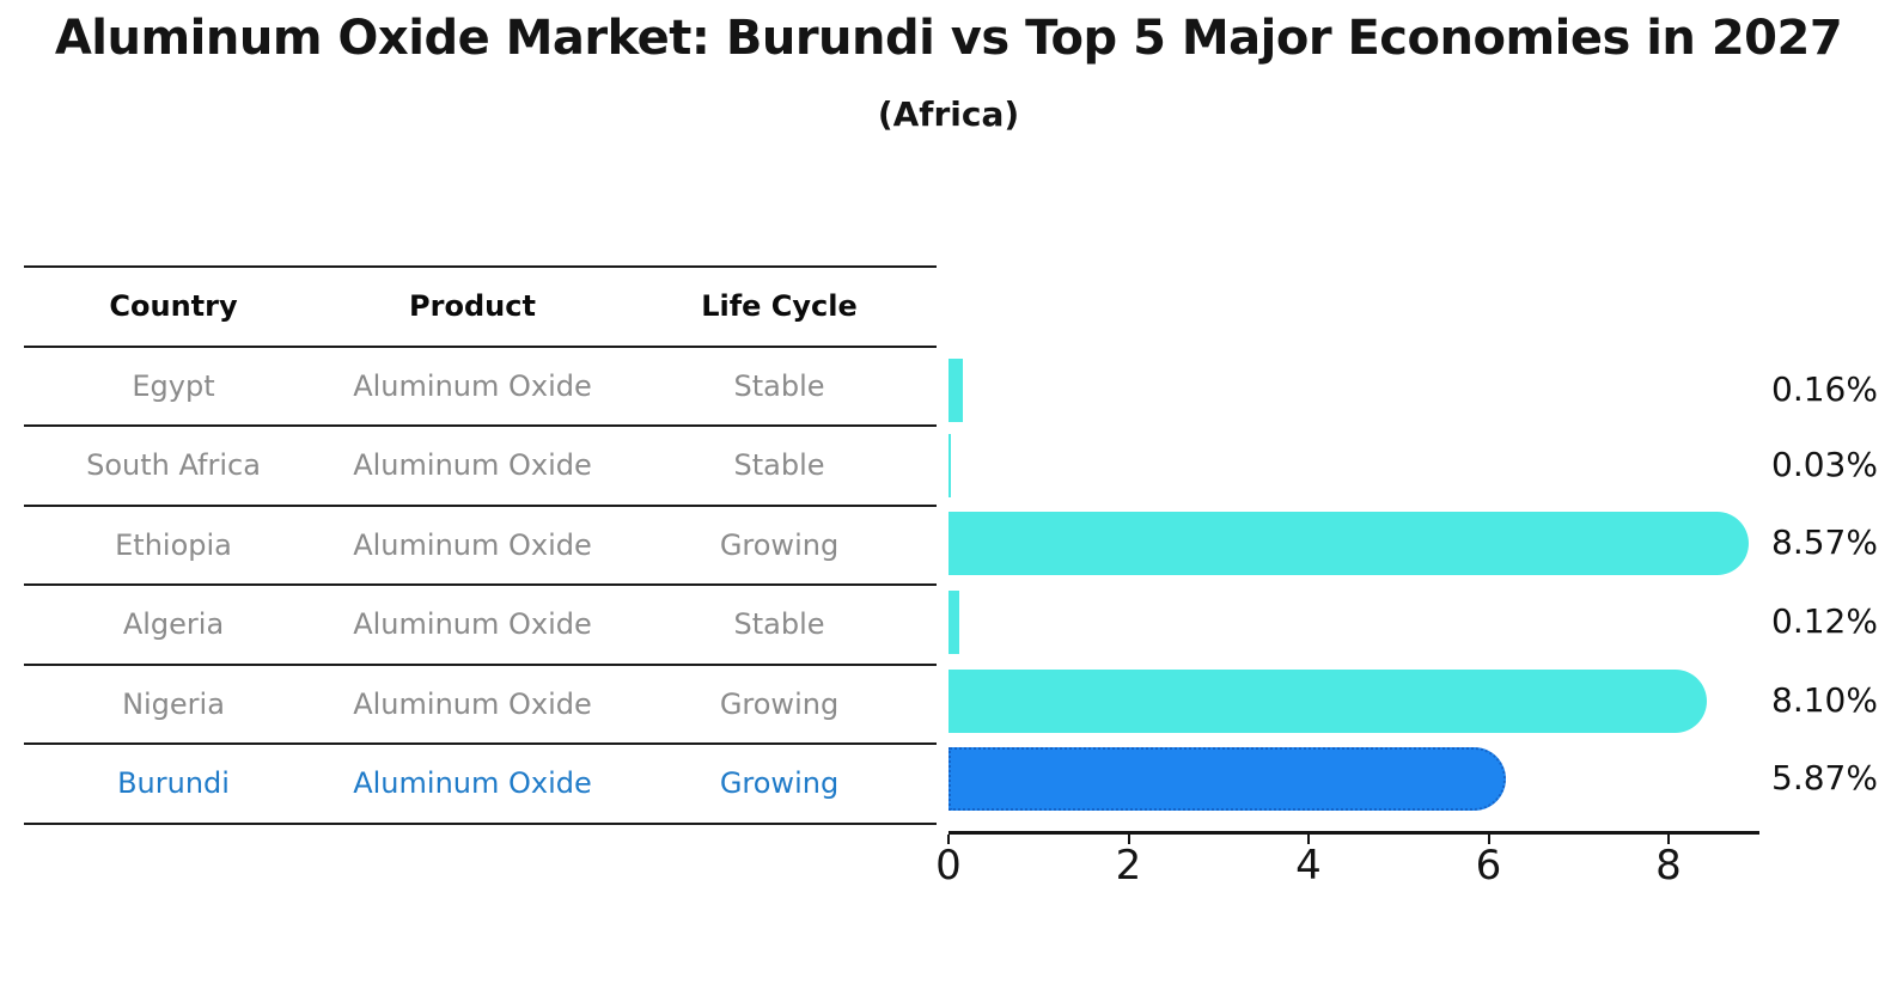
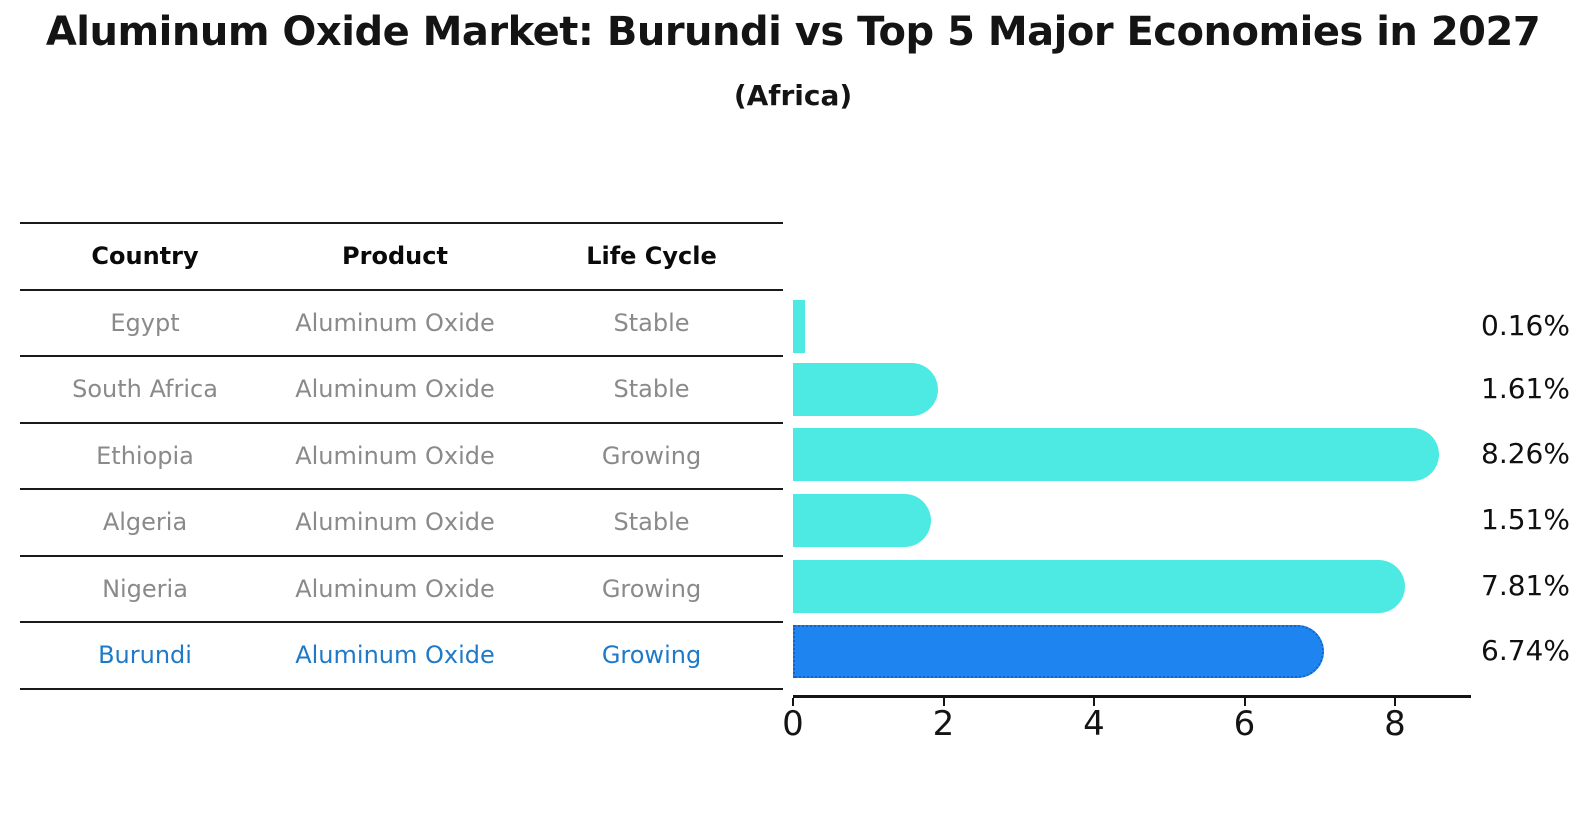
South Africa: 0.03% -> 1.61%
Ethiopia: 8.57% -> 8.26%
Algeria: 0.12% -> 1.51%
Nigeria: 8.10% -> 7.81%
Burundi: 5.87% -> 6.74%
